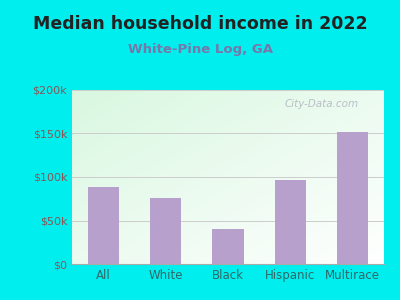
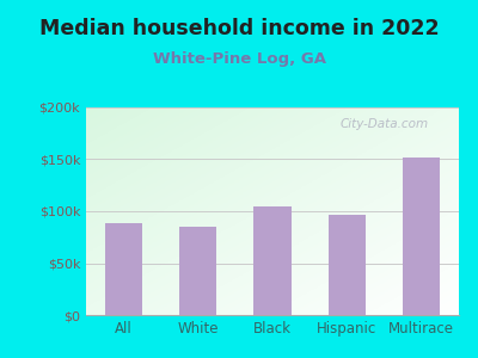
White: $76k -> $85k
Black: $40k -> $105k
